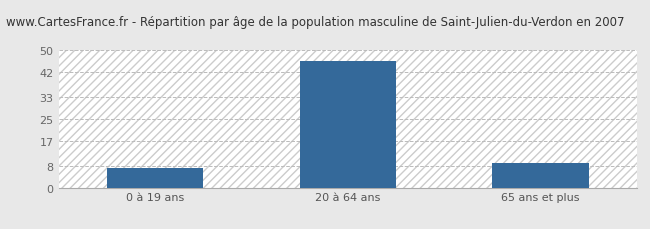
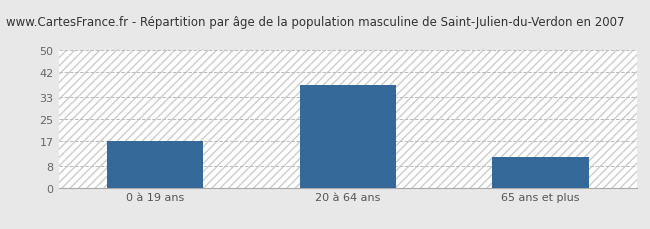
0 à 19 ans: 7 -> 17
20 à 64 ans: 46 -> 37
65 ans et plus: 9 -> 11
